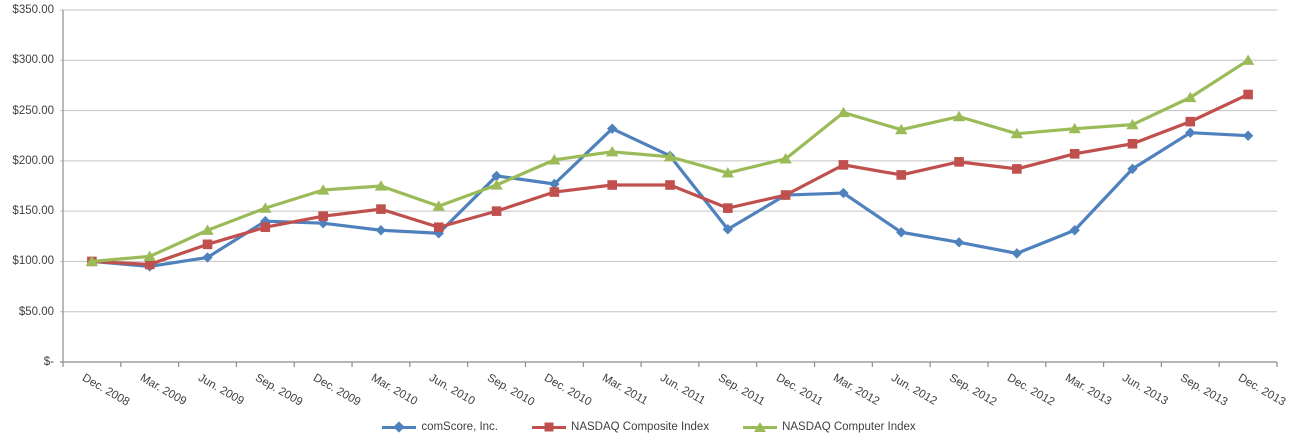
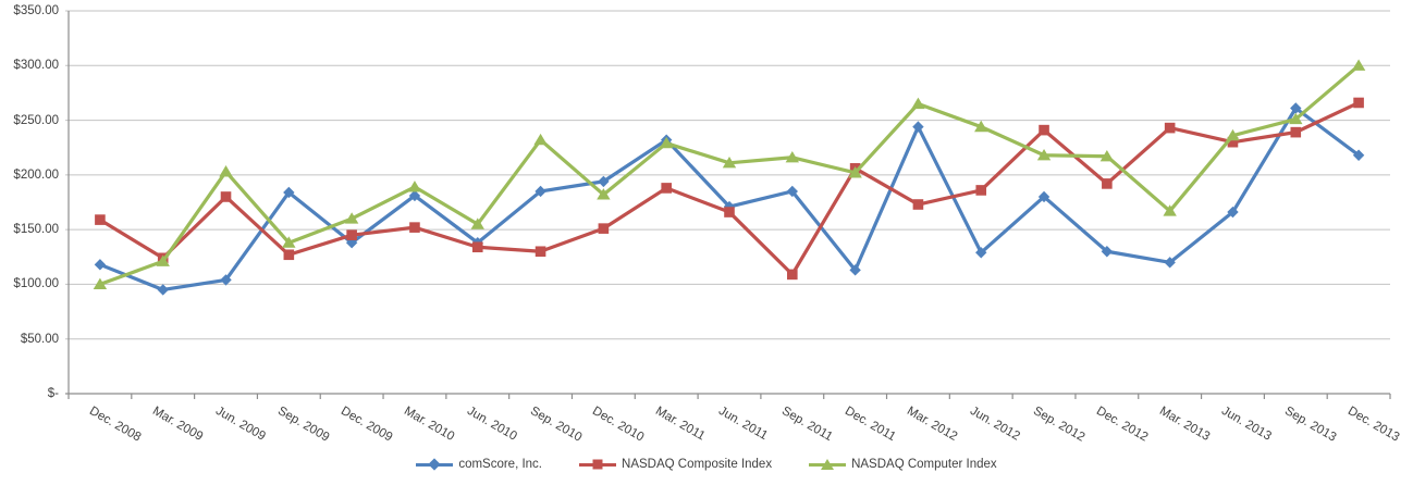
comScore, Inc./Dec. 2008: $100 -> $118
NASDAQ Composite Index/Dec. 2008: $100 -> $159
NASDAQ Composite Index/Mar. 2009: $97 -> $124
NASDAQ Computer Index/Mar. 2009: $105 -> $121
NASDAQ Composite Index/Jun. 2009: $117 -> $180
NASDAQ Computer Index/Jun. 2009: $131 -> $203
comScore, Inc./Sep. 2009: $140 -> $184
NASDAQ Composite Index/Sep. 2009: $134 -> $127
NASDAQ Computer Index/Sep. 2009: $153 -> $138
NASDAQ Computer Index/Dec. 2009: $171 -> $160
comScore, Inc./Mar. 2010: $131 -> $181
NASDAQ Computer Index/Mar. 2010: $175 -> $189
comScore, Inc./Jun. 2010: $128 -> $138
NASDAQ Composite Index/Sep. 2010: $150 -> $130
NASDAQ Computer Index/Sep. 2010: $176 -> $232
comScore, Inc./Dec. 2010: $177 -> $194
NASDAQ Composite Index/Dec. 2010: $169 -> $151
NASDAQ Computer Index/Dec. 2010: $201 -> $182
NASDAQ Composite Index/Mar. 2011: $176 -> $188
NASDAQ Computer Index/Mar. 2011: $209 -> $229
comScore, Inc./Jun. 2011: $205 -> $171
NASDAQ Composite Index/Jun. 2011: $176 -> $166
NASDAQ Computer Index/Jun. 2011: $204 -> $211
comScore, Inc./Sep. 2011: $132 -> $185
NASDAQ Composite Index/Sep. 2011: $153 -> $109
NASDAQ Computer Index/Sep. 2011: $188 -> $216
comScore, Inc./Dec. 2011: $166 -> $113
NASDAQ Composite Index/Dec. 2011: $166 -> $206
comScore, Inc./Mar. 2012: $168 -> $244
NASDAQ Composite Index/Mar. 2012: $196 -> $173
NASDAQ Computer Index/Mar. 2012: $248 -> $265
NASDAQ Computer Index/Jun. 2012: $231 -> $244
comScore, Inc./Sep. 2012: $119 -> $180
NASDAQ Composite Index/Sep. 2012: $199 -> $241
NASDAQ Computer Index/Sep. 2012: $244 -> $218
comScore, Inc./Dec. 2012: $108 -> $130
NASDAQ Computer Index/Dec. 2012: $227 -> $217
comScore, Inc./Mar. 2013: $131 -> $120
NASDAQ Composite Index/Mar. 2013: $207 -> $243
NASDAQ Computer Index/Mar. 2013: $232 -> $167
comScore, Inc./Jun. 2013: $192 -> $166
NASDAQ Composite Index/Jun. 2013: $217 -> $230
comScore, Inc./Sep. 2013: $228 -> $261
NASDAQ Computer Index/Sep. 2013: $263 -> $251
comScore, Inc./Dec. 2013: $225 -> $218
